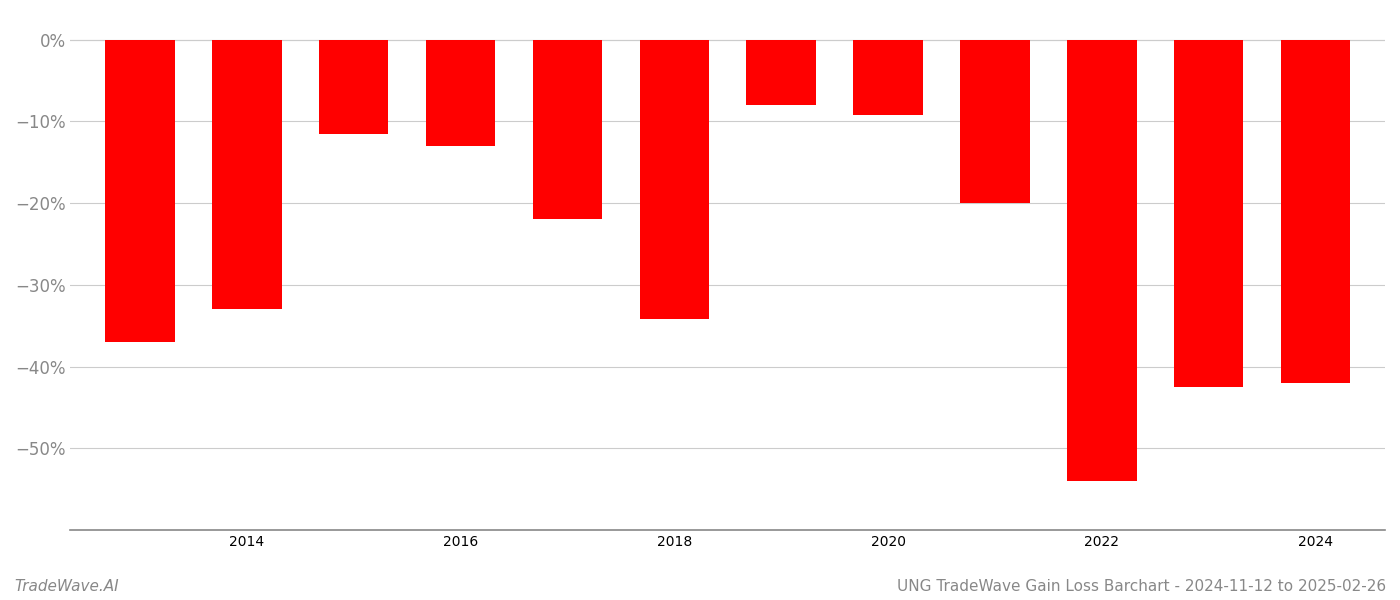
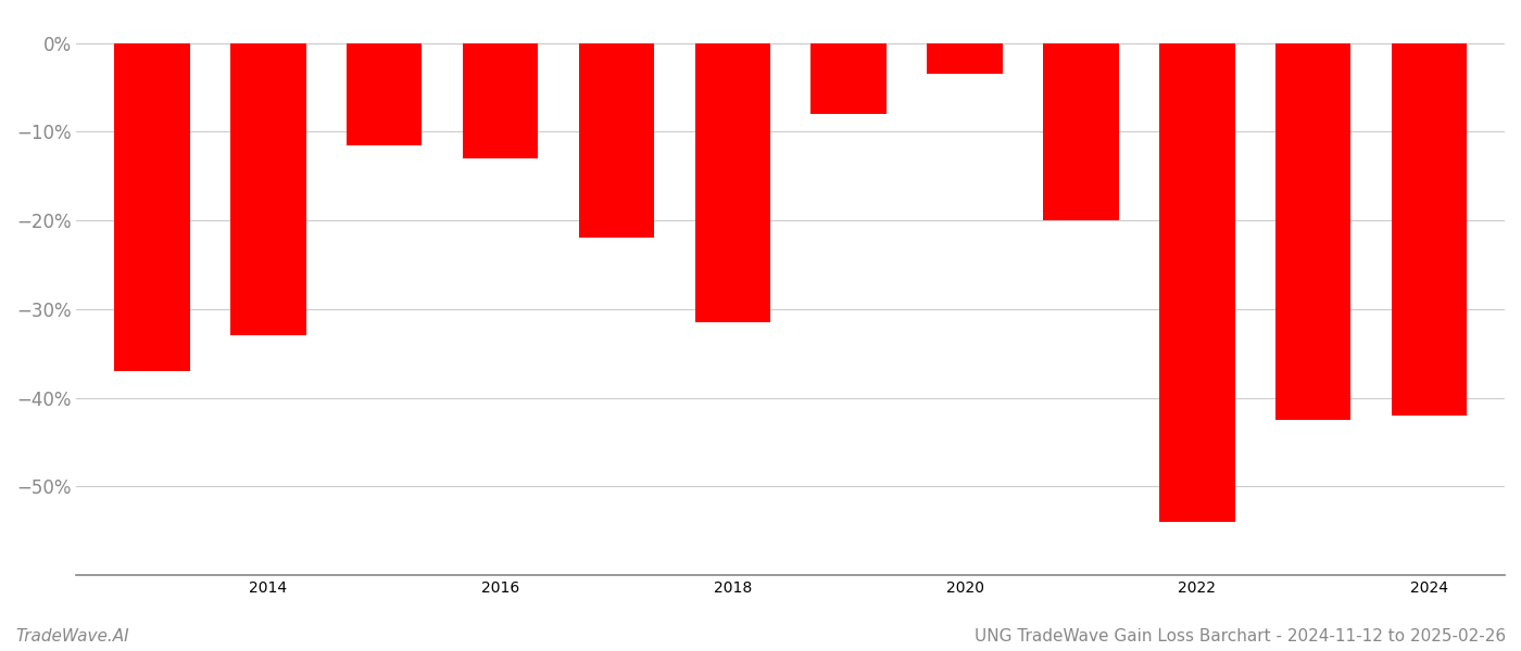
2018: -34.2% -> -31.5%
2020: -9.2% -> -3.5%
